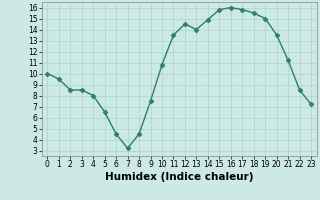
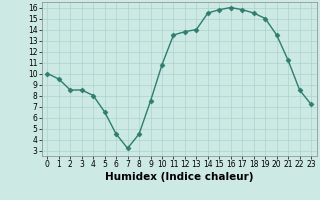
12: 14.5 -> 13.8
14: 14.9 -> 15.5
